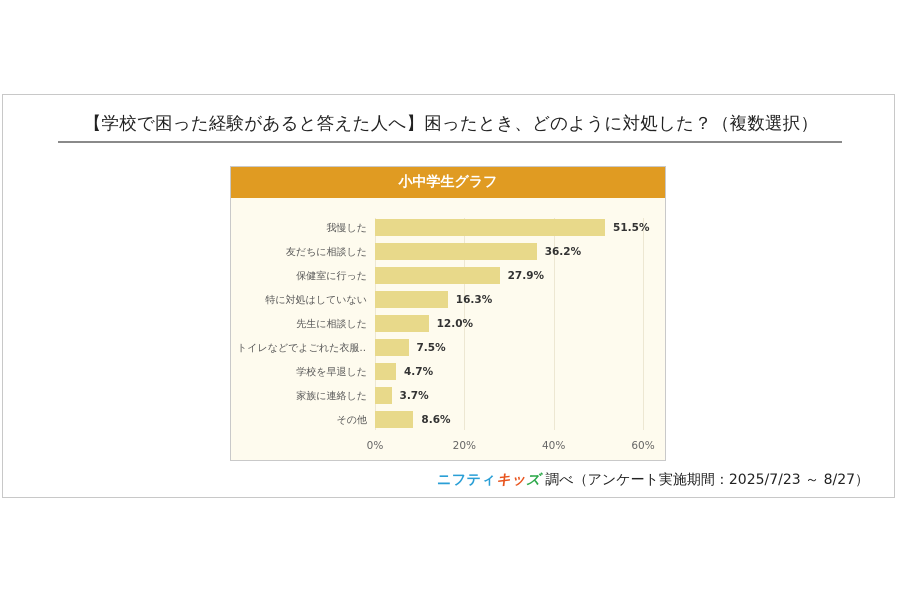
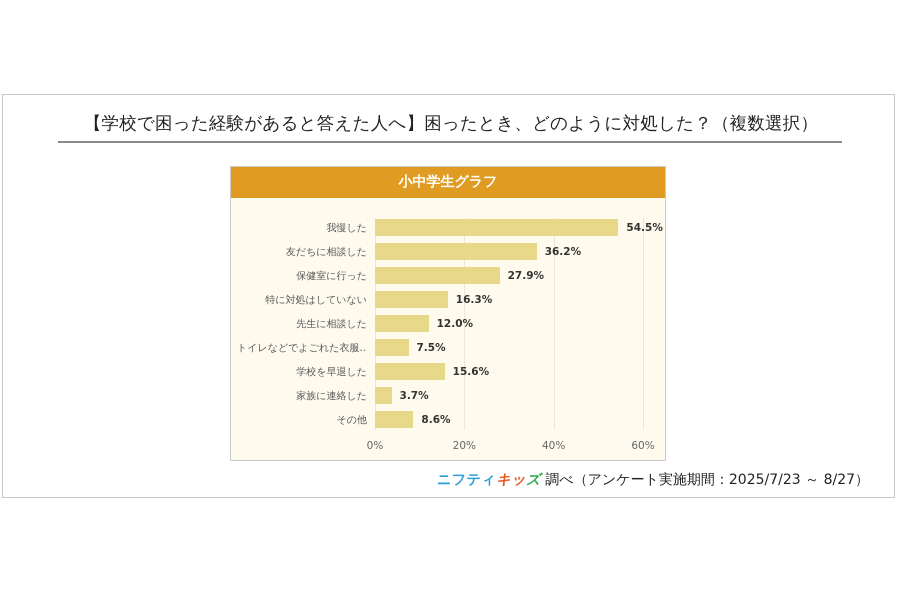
我慢した: 51.5% -> 54.5%
学校を早退した: 4.7% -> 15.6%
